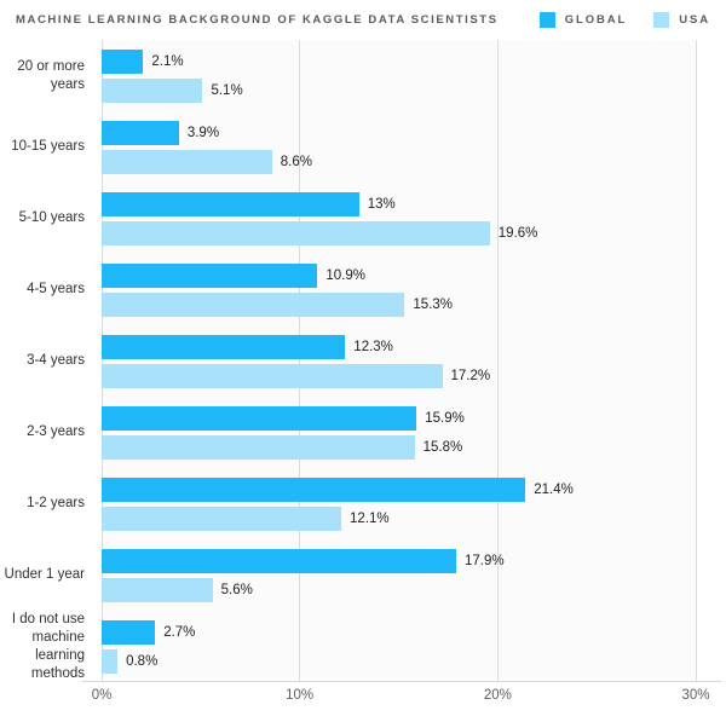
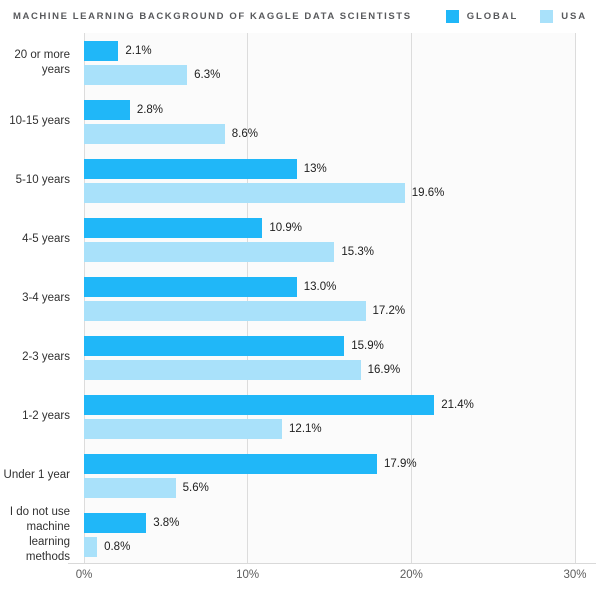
USA/20 or more years: 5.1% -> 6.3%
GLOBAL/10-15 years: 3.9% -> 2.8%
GLOBAL/3-4 years: 12.3% -> 13.0%
USA/2-3 years: 15.8% -> 16.9%
GLOBAL/I do not use machine learning methods: 2.7% -> 3.8%
